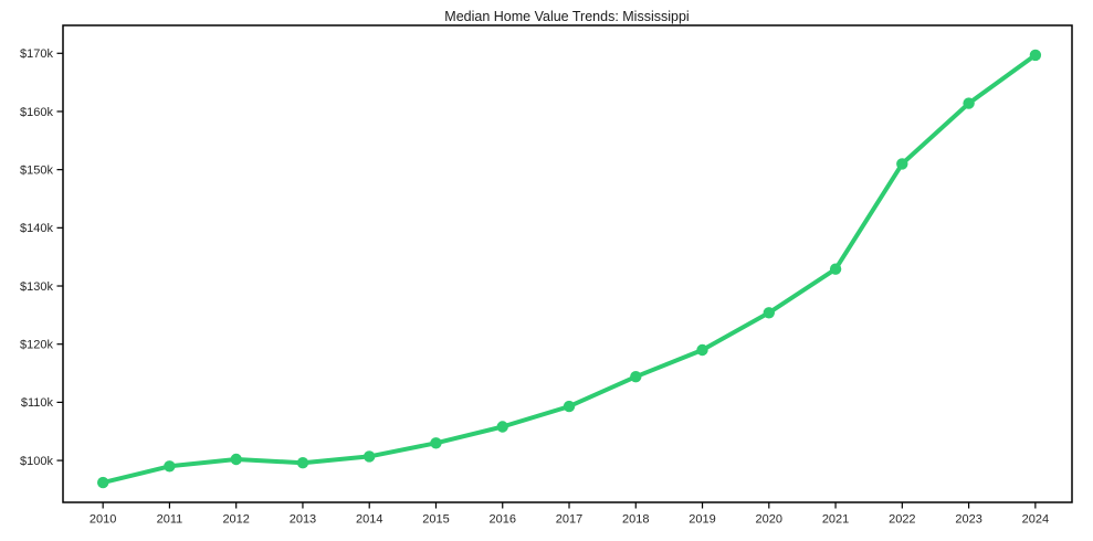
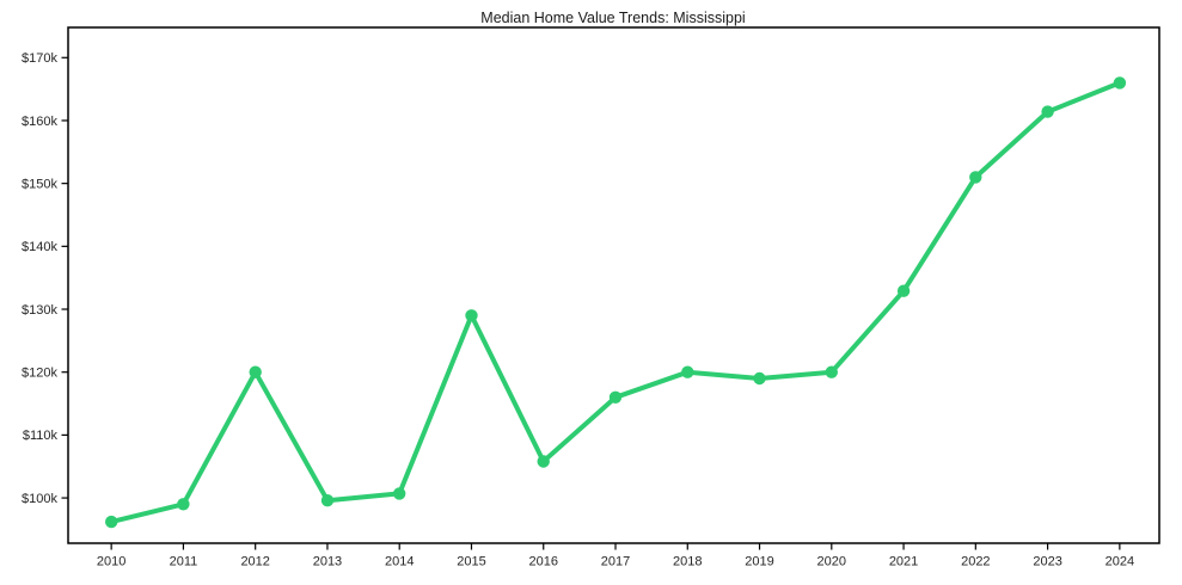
2012: $100k -> $120k
2015: $103k -> $129k
2017: $109k -> $116k
2018: $114k -> $120k
2020: $125k -> $120k
2024: $170k -> $166k
